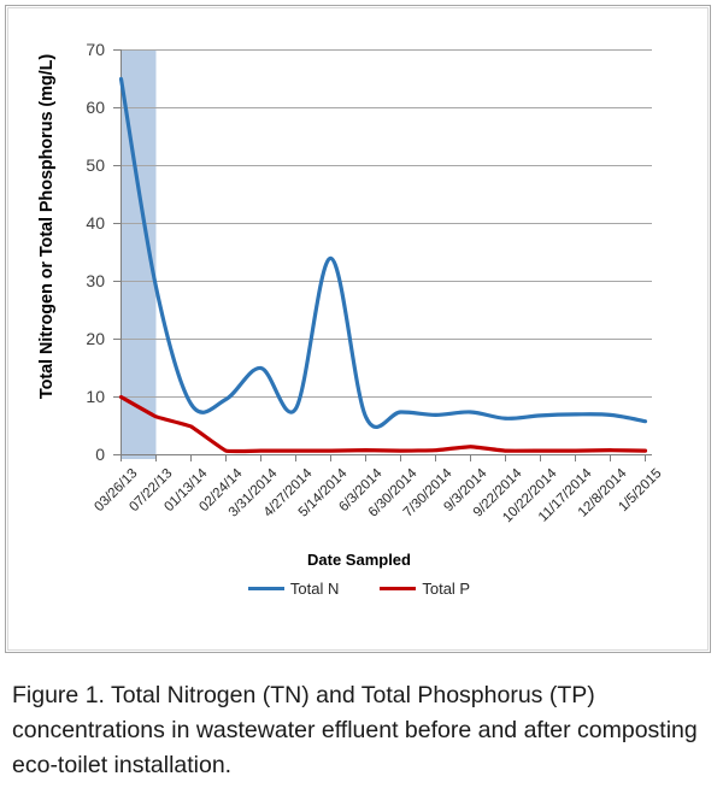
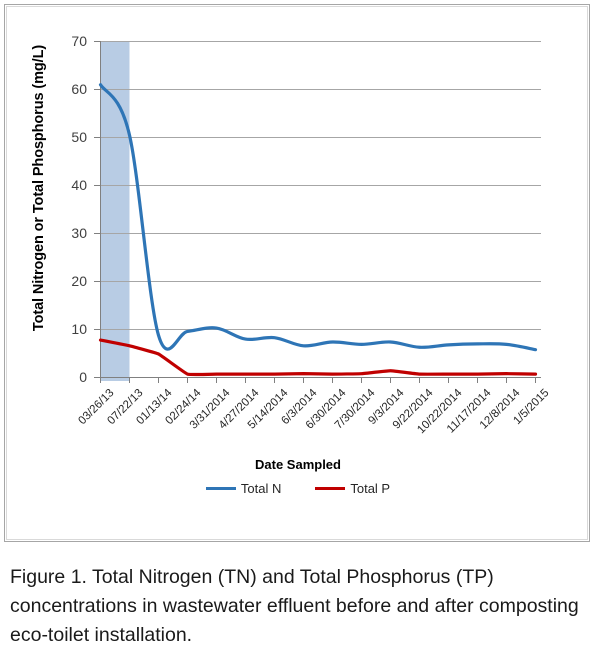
Total N/03/26/13: 65 -> 61
Total P/03/26/13: 10 -> 8
Total N/07/22/13: 29 -> 50
Total N/3/31/2014: 15 -> 10
Total N/5/14/2014: 34 -> 8
